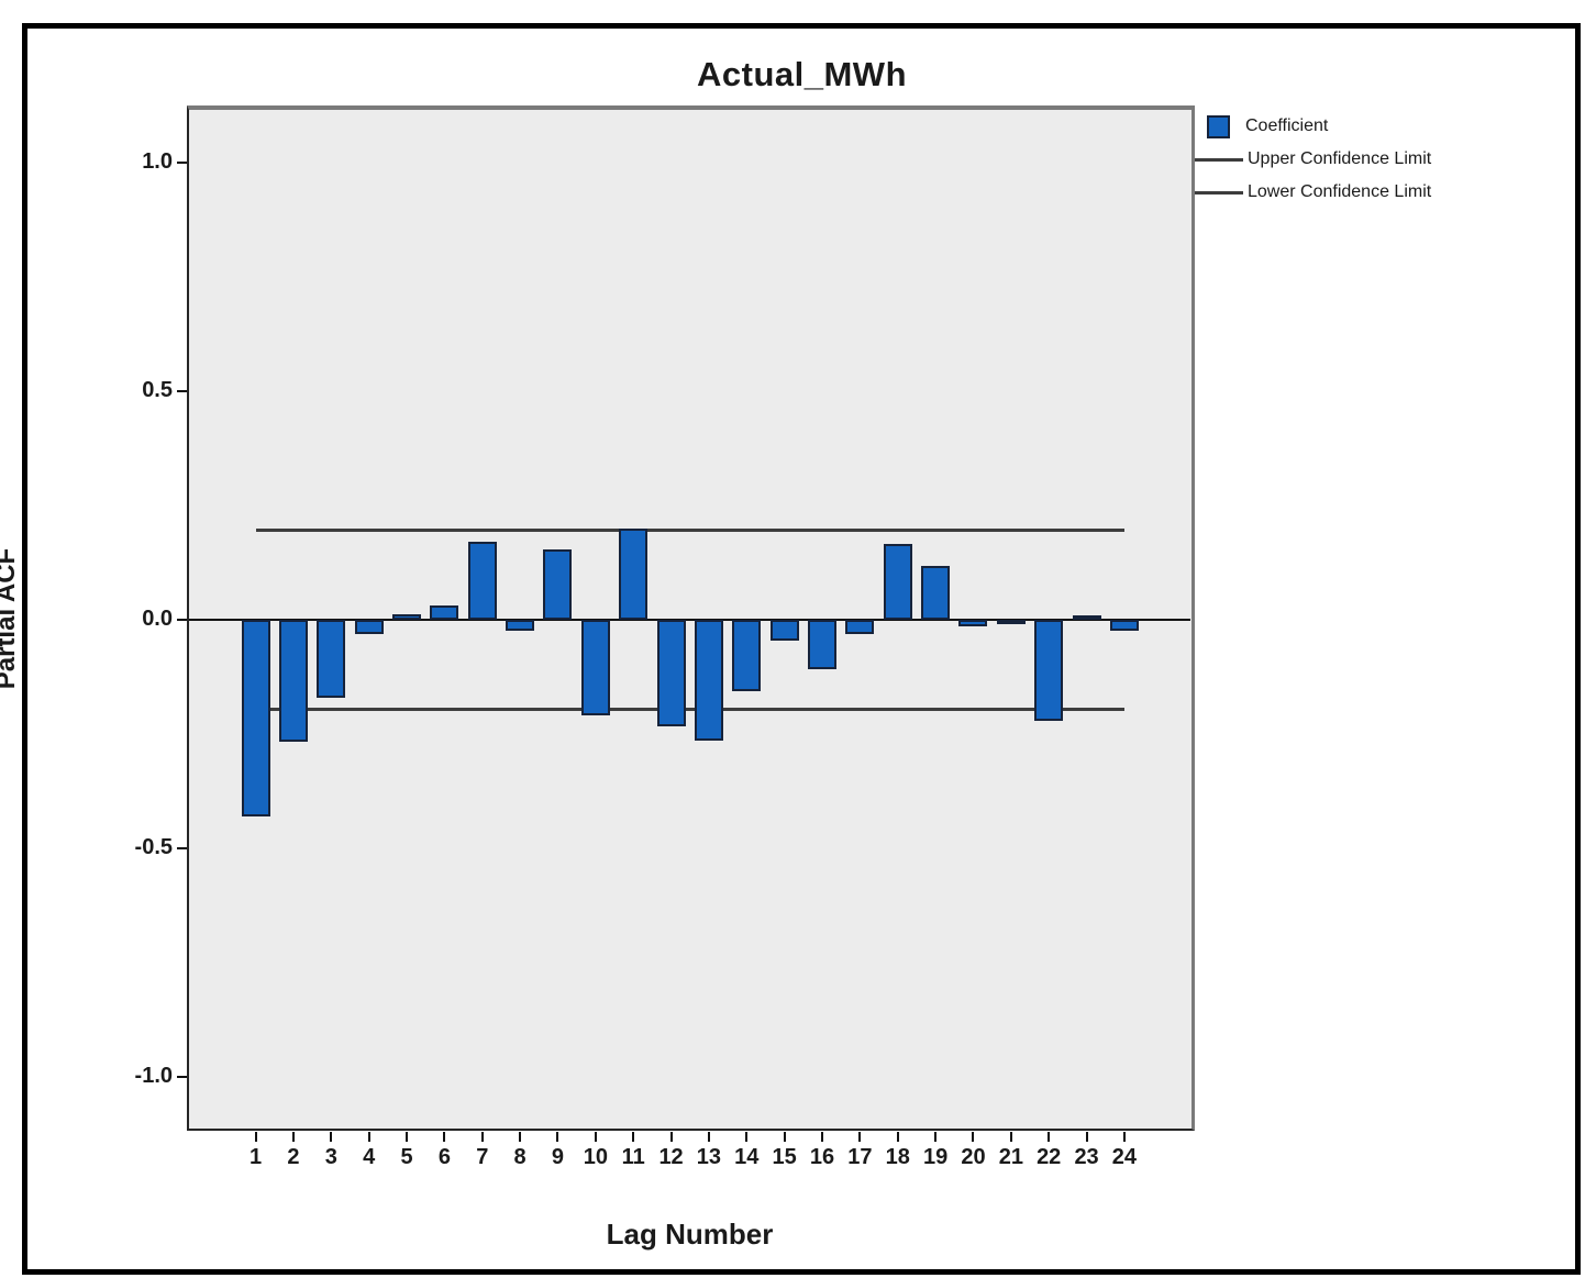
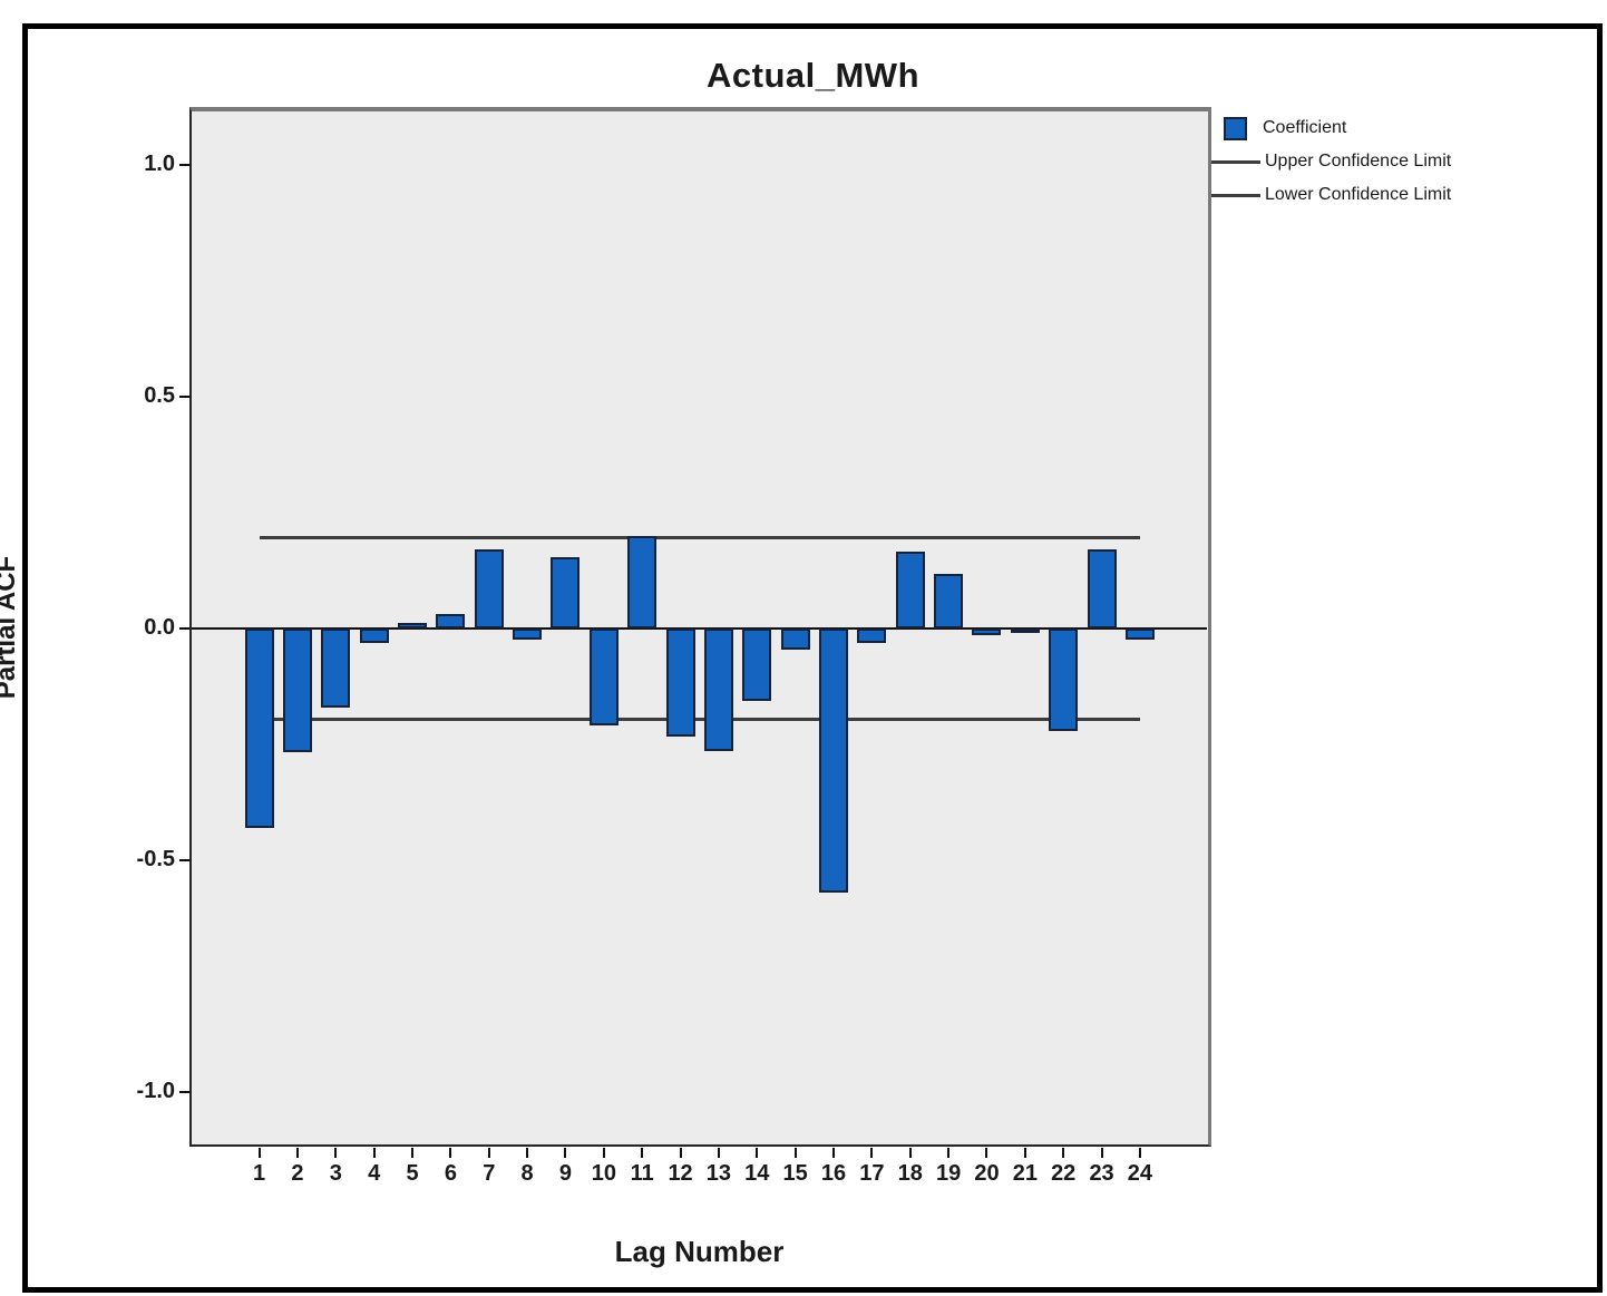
16: -0.11 -> -0.57
23: 0.01 -> 0.17
